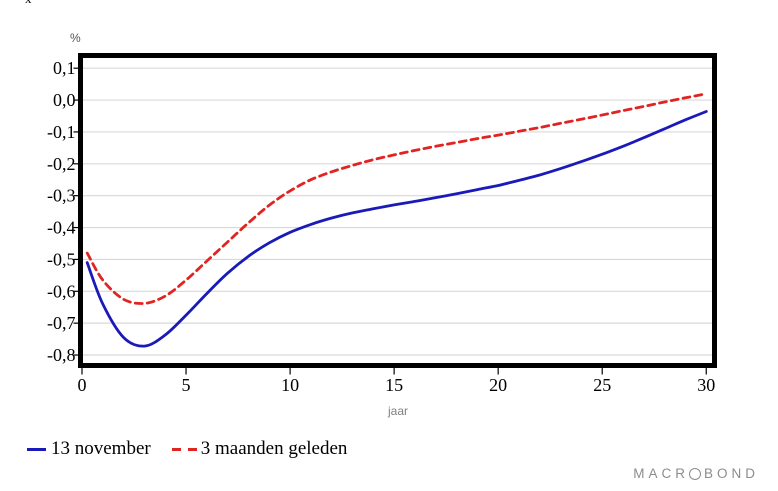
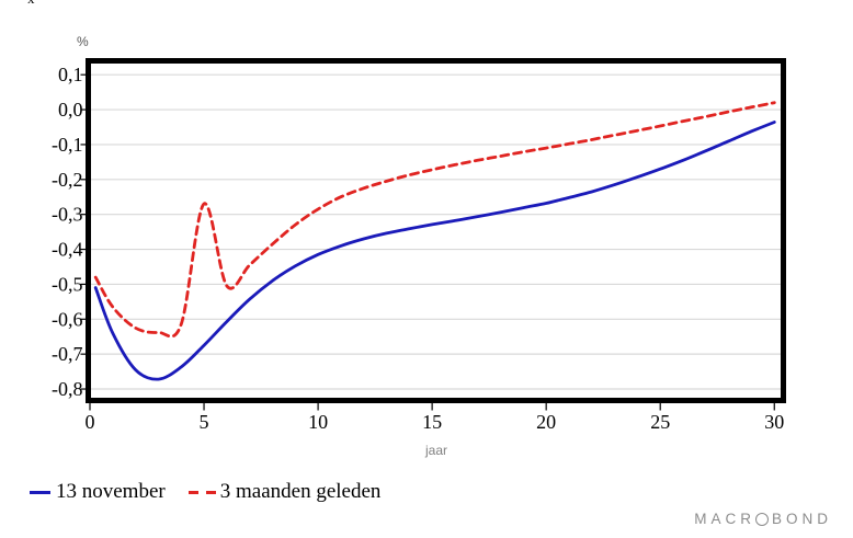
3 maanden geleden/5: -0,56 -> -0,27
